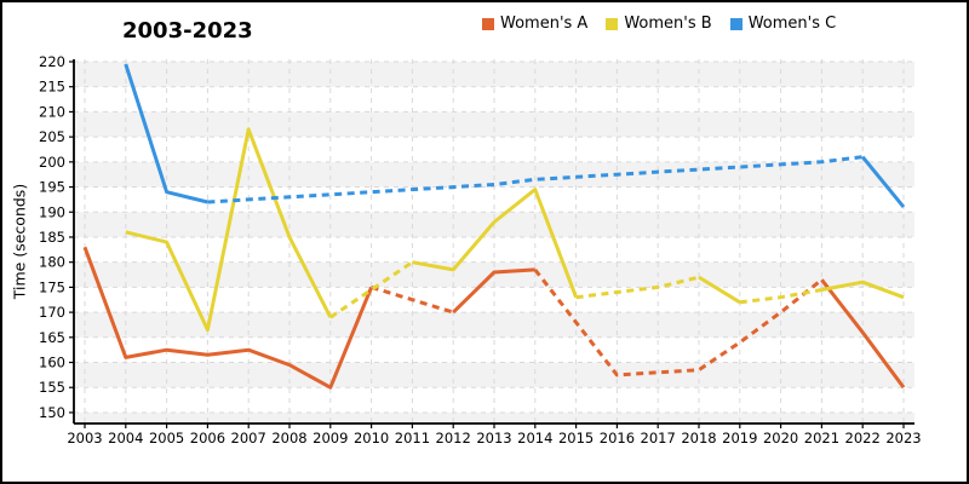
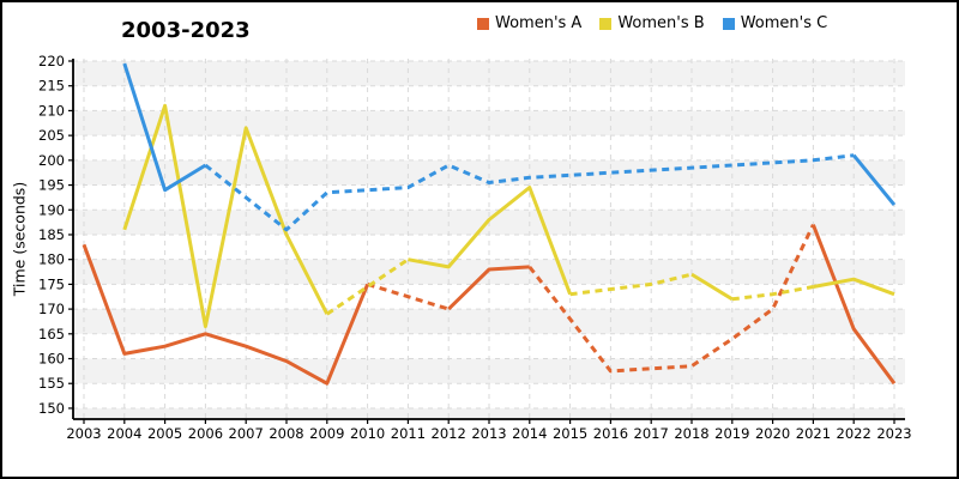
Women's B/2005: 184 -> 211
Women's A/2006: 162 -> 165
Women's C/2006: 192 -> 199
Women's C/2008: 193 -> 186
Women's C/2012: 195 -> 199
Women's A/2021: 176 -> 187
